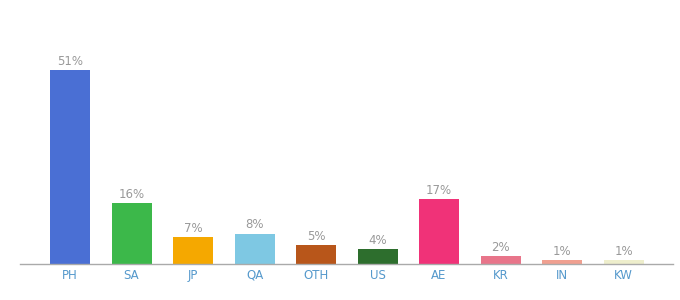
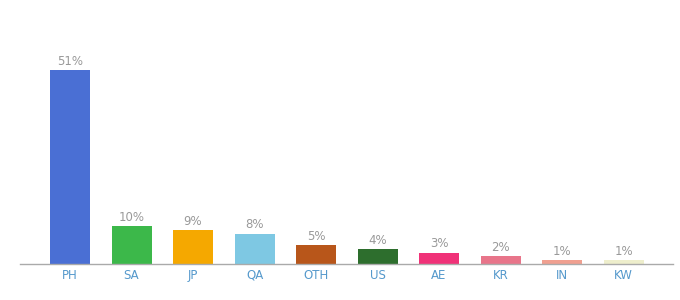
SA: 16% -> 10%
JP: 7% -> 9%
AE: 17% -> 3%
